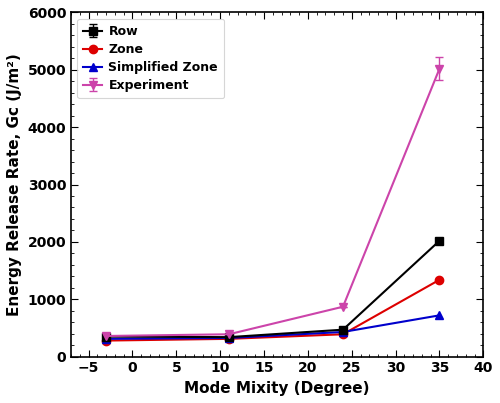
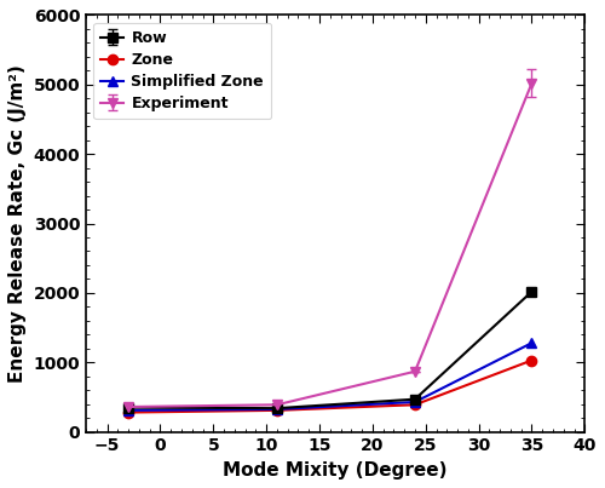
Zone/35: 1340 -> 1030
Simplified Zone/35: 720 -> 1280
